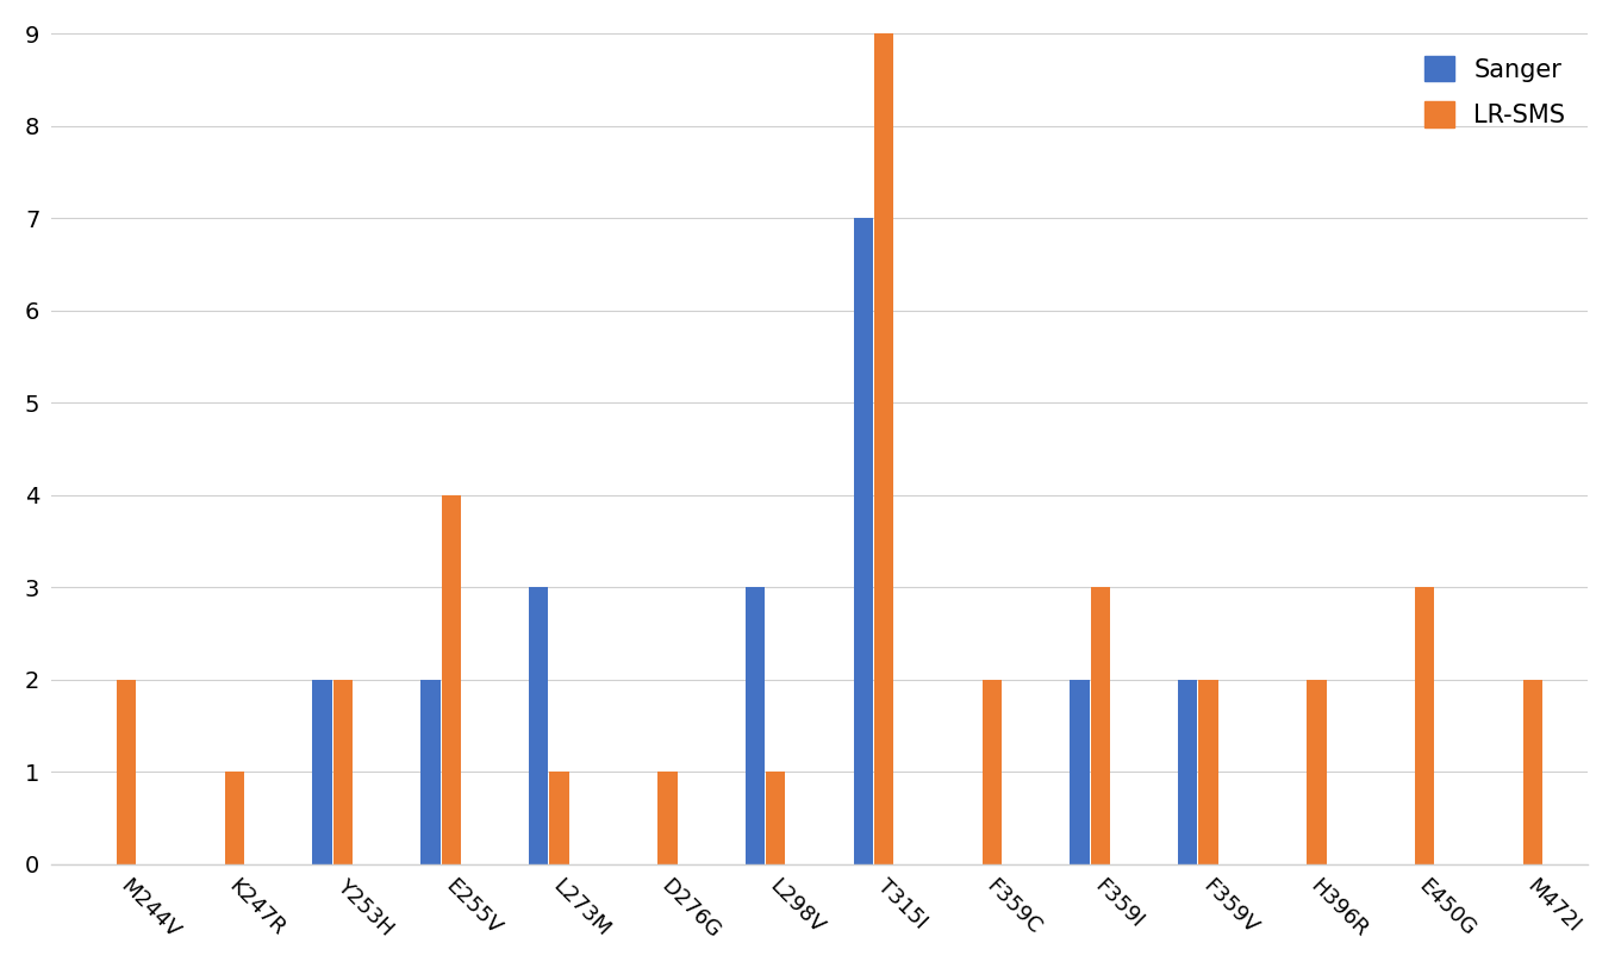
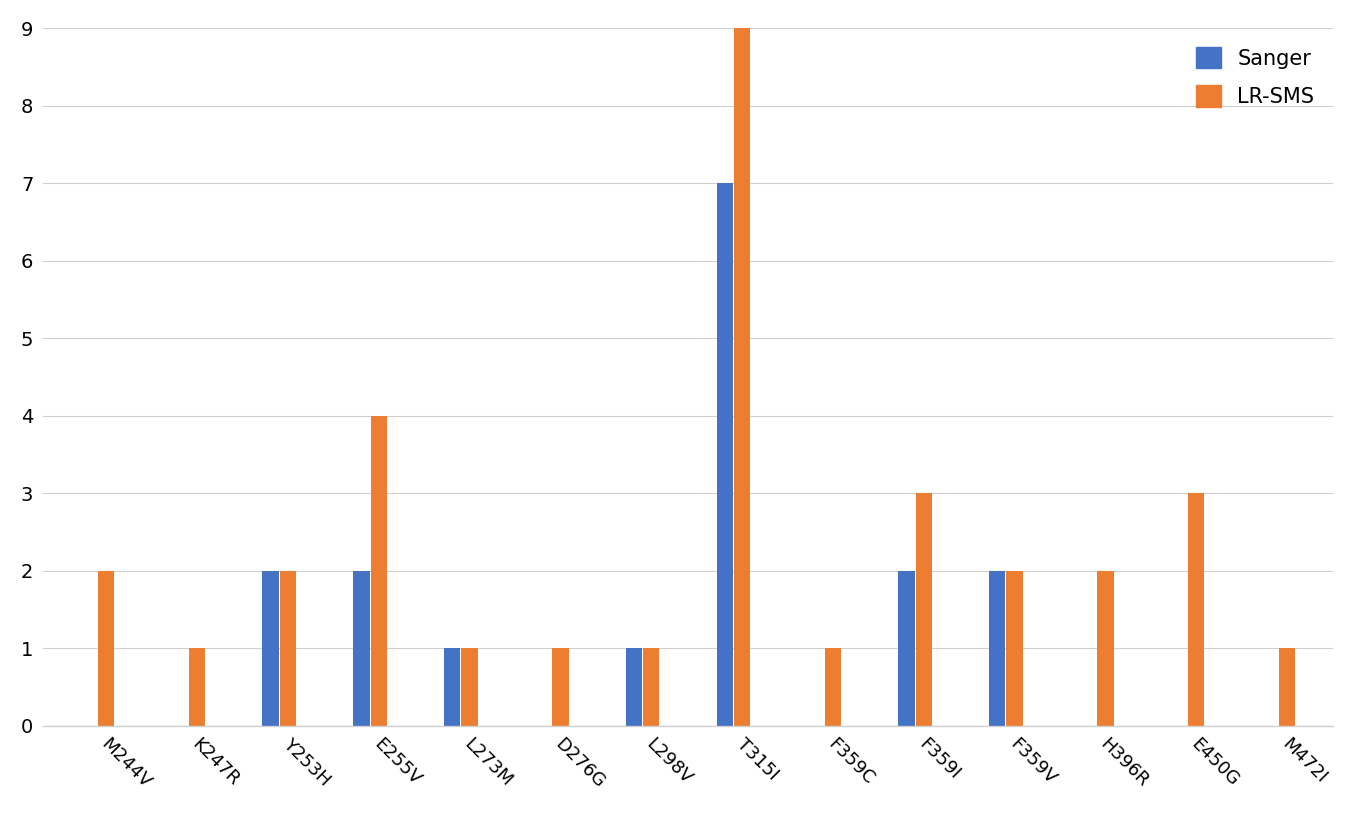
Sanger/L273M: 3 -> 1
Sanger/L298V: 3 -> 1
LR-SMS/F359C: 2 -> 1
LR-SMS/M472I: 2 -> 1
